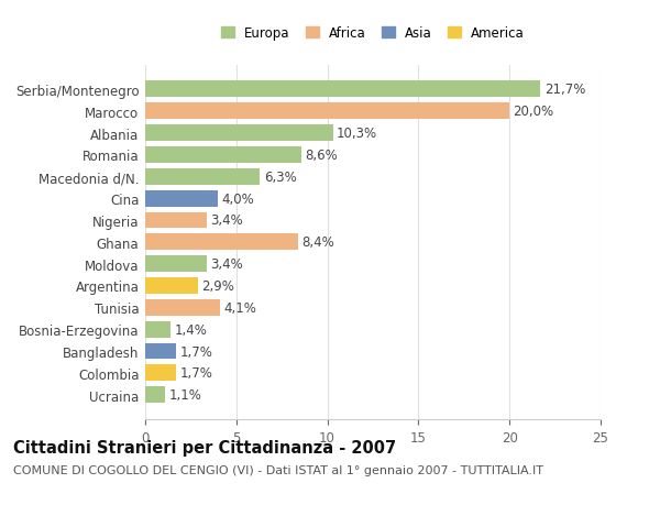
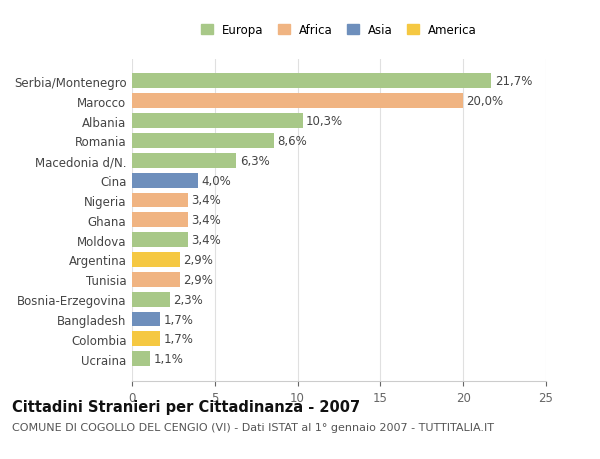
Ghana: 8,4% -> 3,4%
Tunisia: 4,1% -> 2,9%
Bosnia-Erzegovina: 1,4% -> 2,3%
